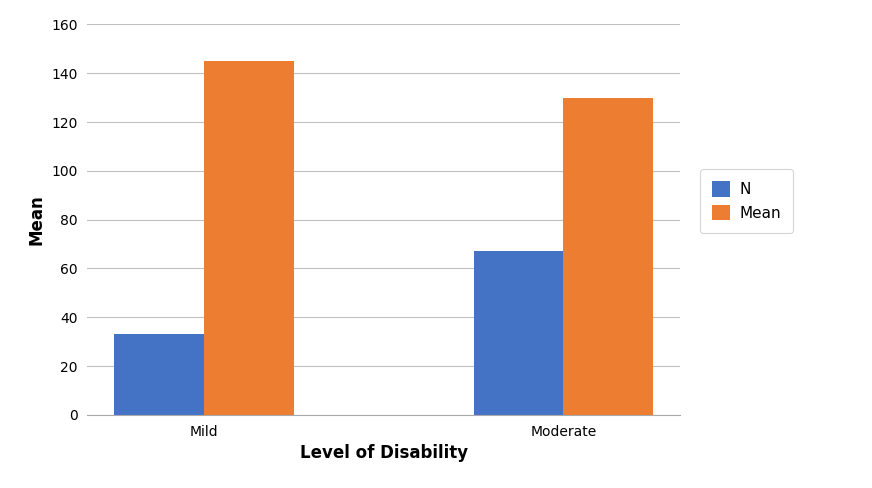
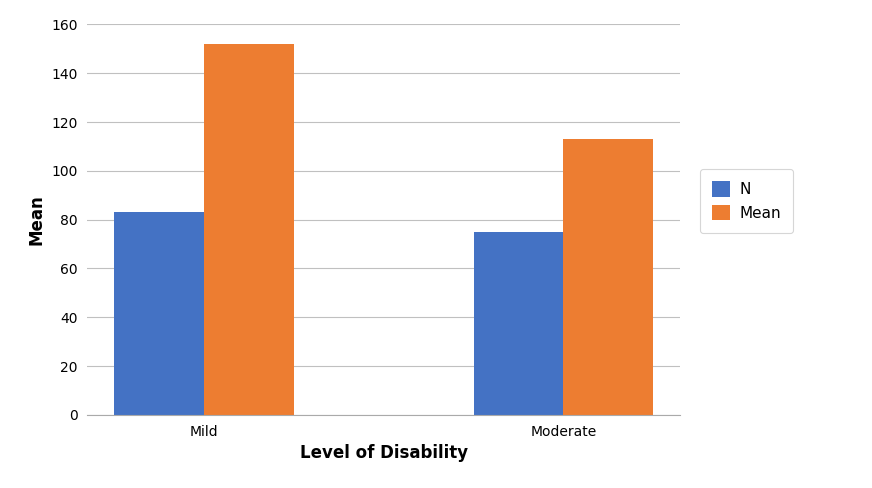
N/Mild: 33 -> 83
Mean/Mild: 145 -> 152
N/Moderate: 67 -> 75
Mean/Moderate: 130 -> 113
